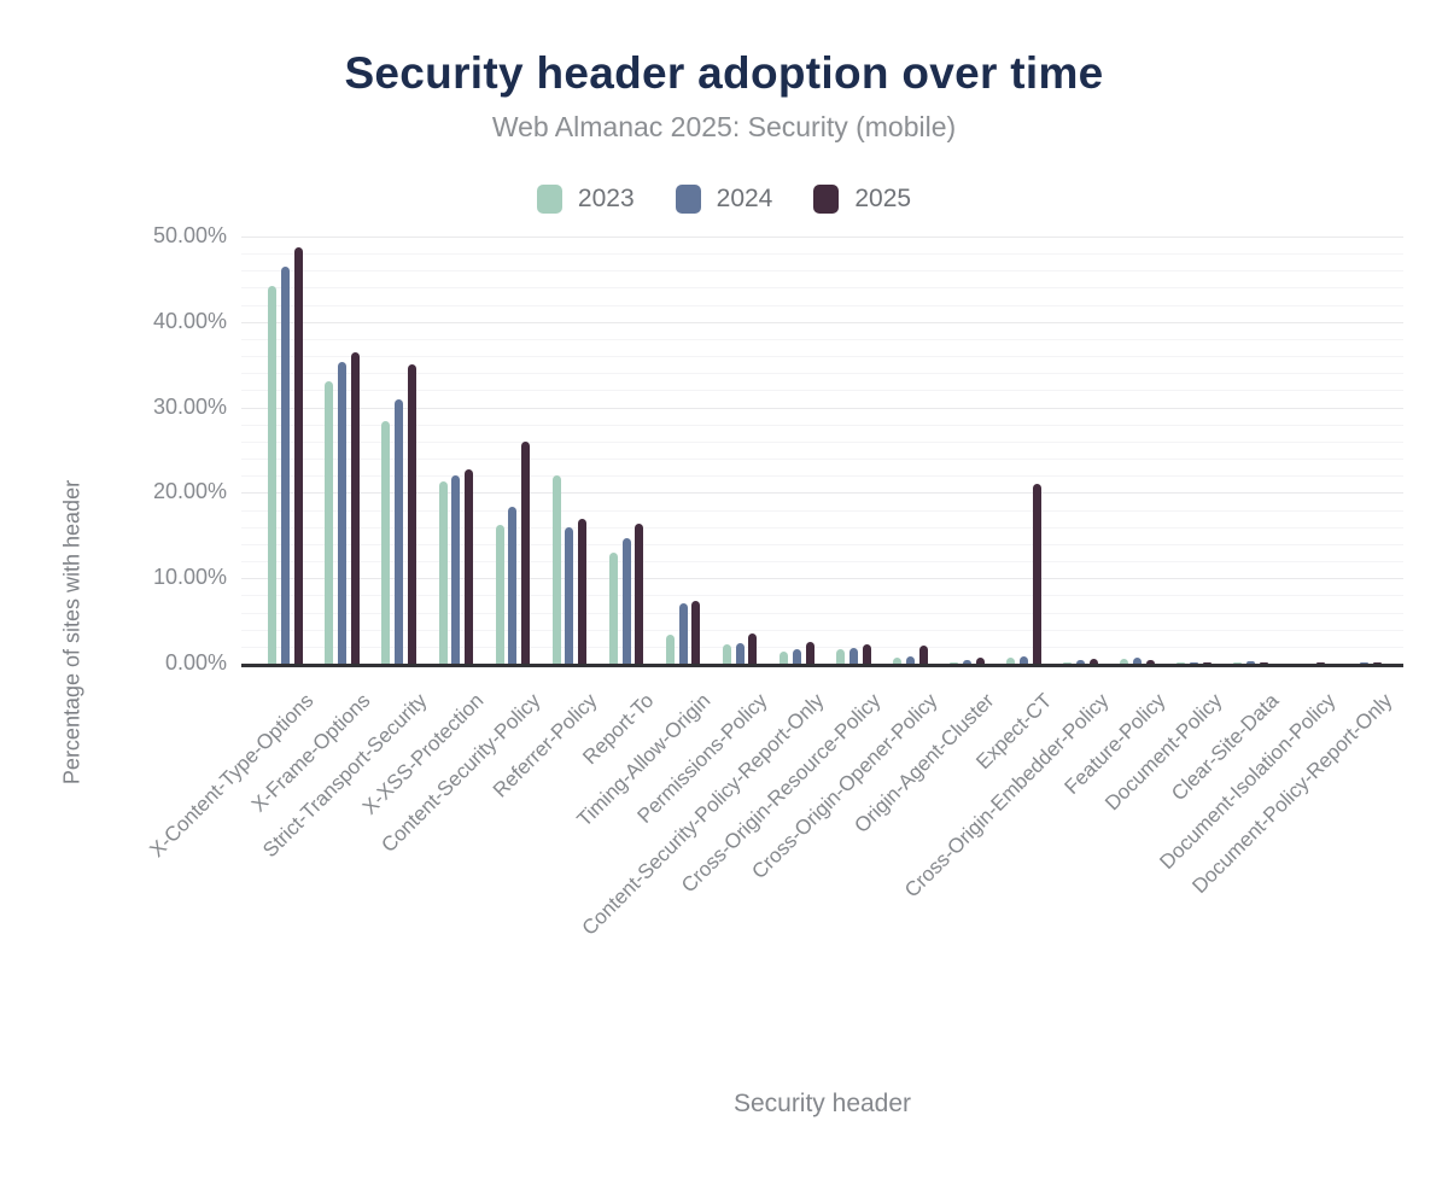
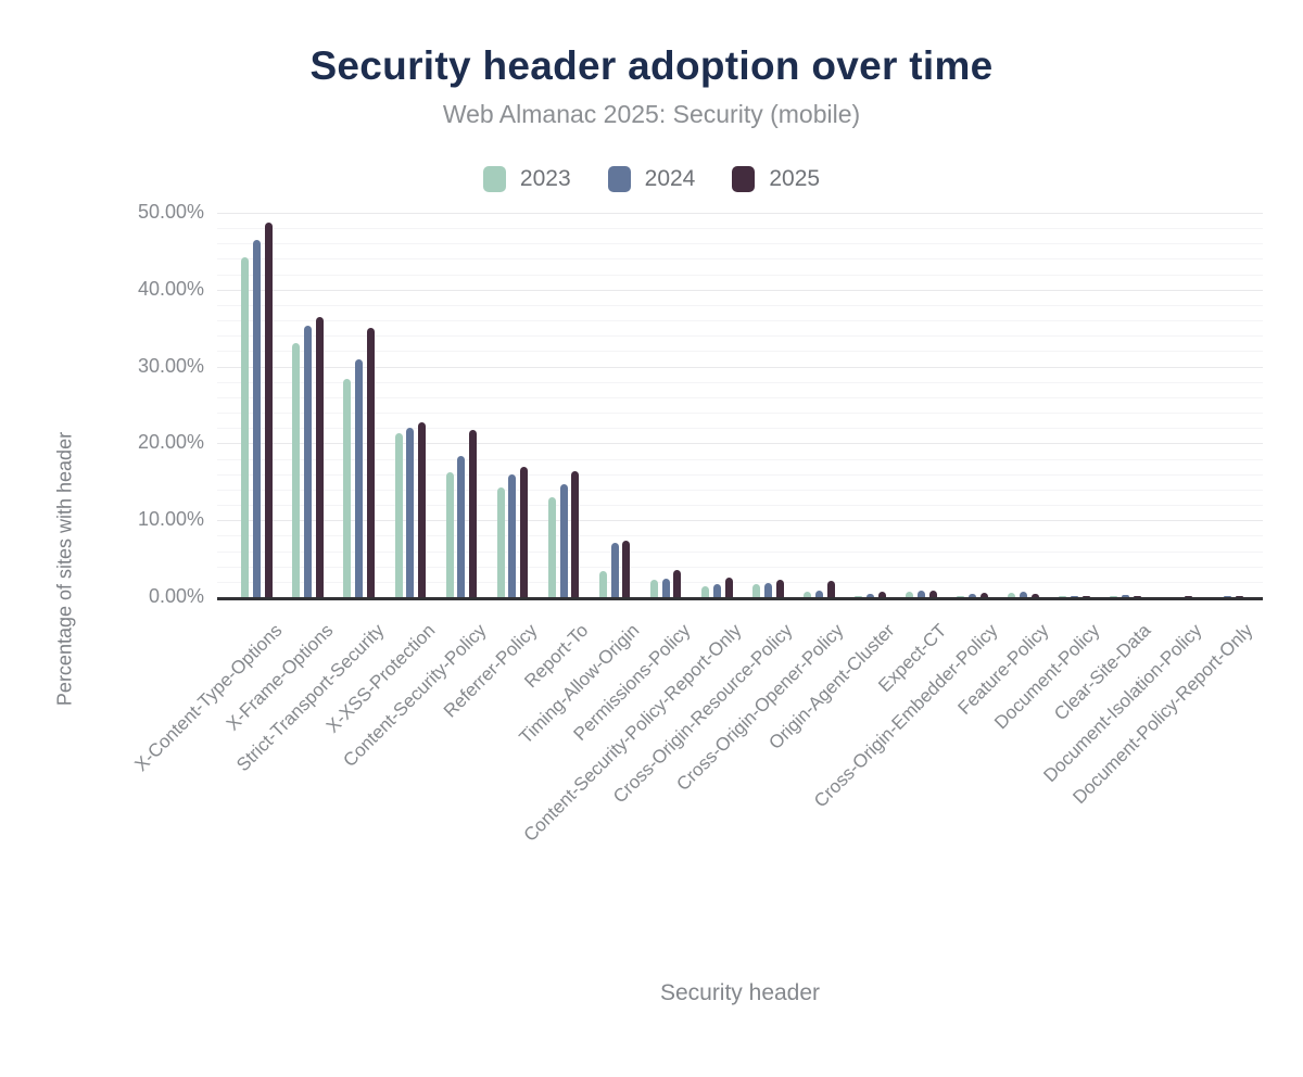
2025/Content-Security-Policy: 26% -> 22%
2023/Referrer-Policy: 22% -> 14%
2025/Expect-CT: 21% -> 1%
